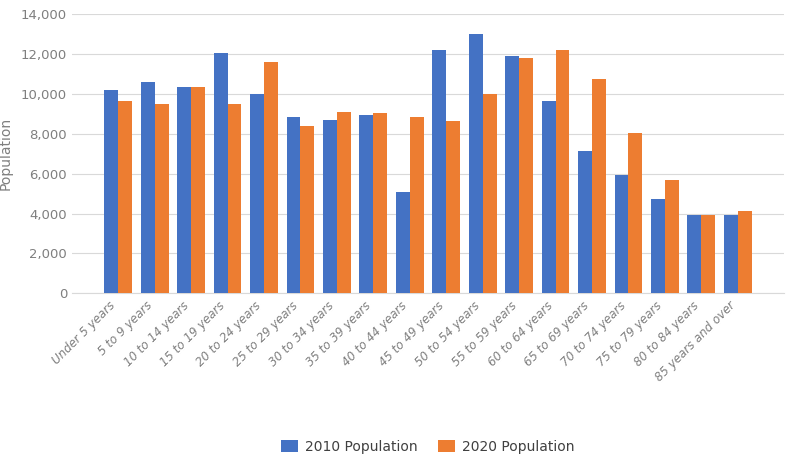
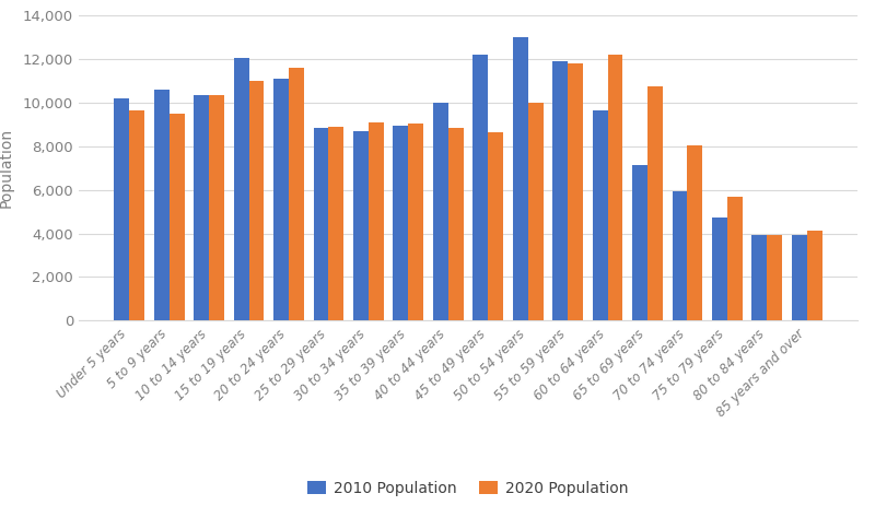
2020 Population/15 to 19 years: 9,500 -> 11,000
2010 Population/20 to 24 years: 10,000 -> 11,100
2020 Population/25 to 29 years: 8,400 -> 8,900
2010 Population/40 to 44 years: 5,100 -> 10,000
